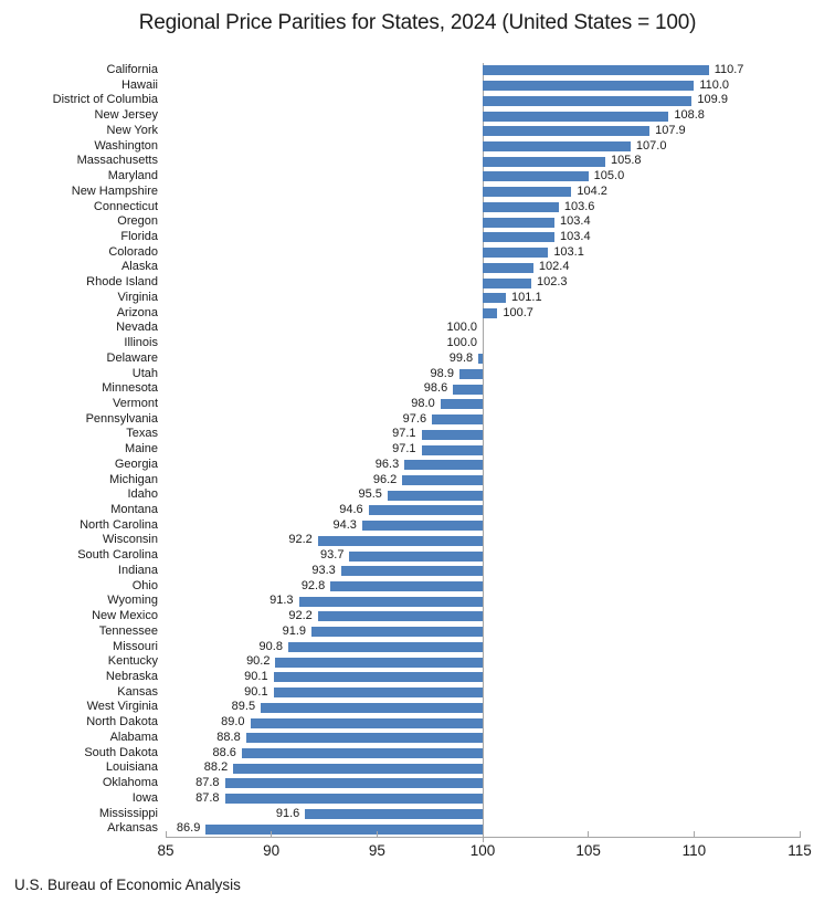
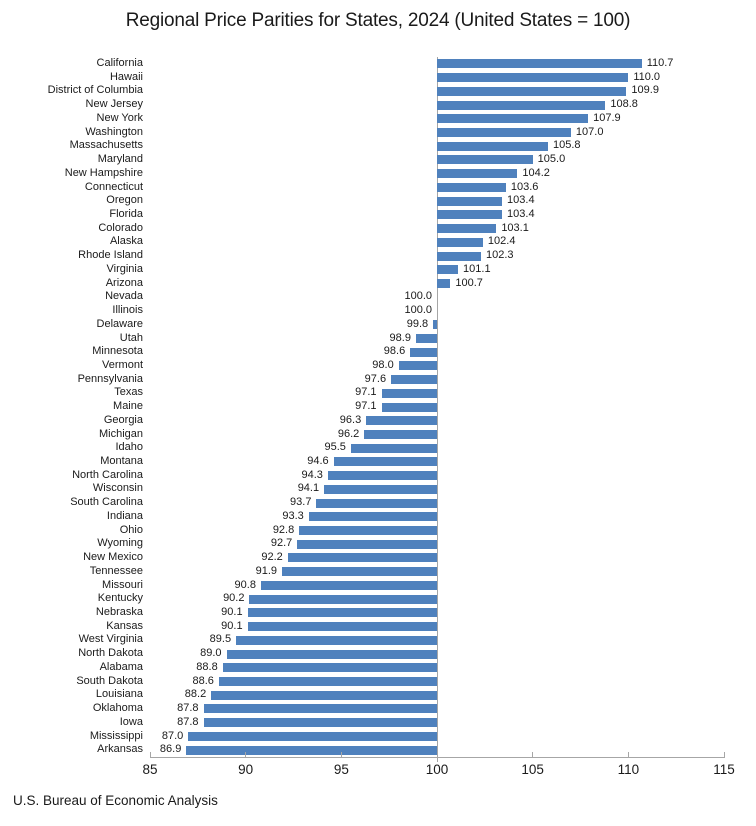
Wisconsin: 92.2 -> 94.1
Wyoming: 91.3 -> 92.7
Mississippi: 91.6 -> 87.0
